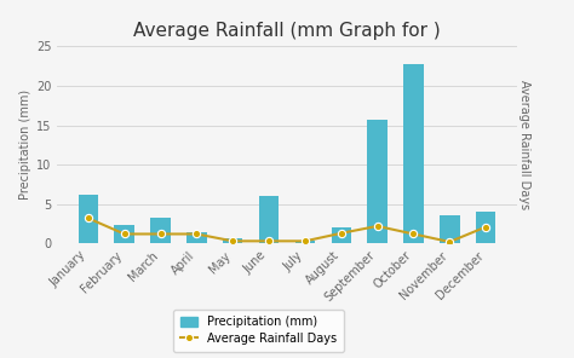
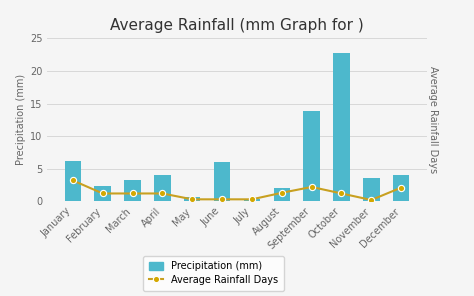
Precipitation (mm)/April: 1.5 -> 4.0
Precipitation (mm)/September: 15.7 -> 13.8
